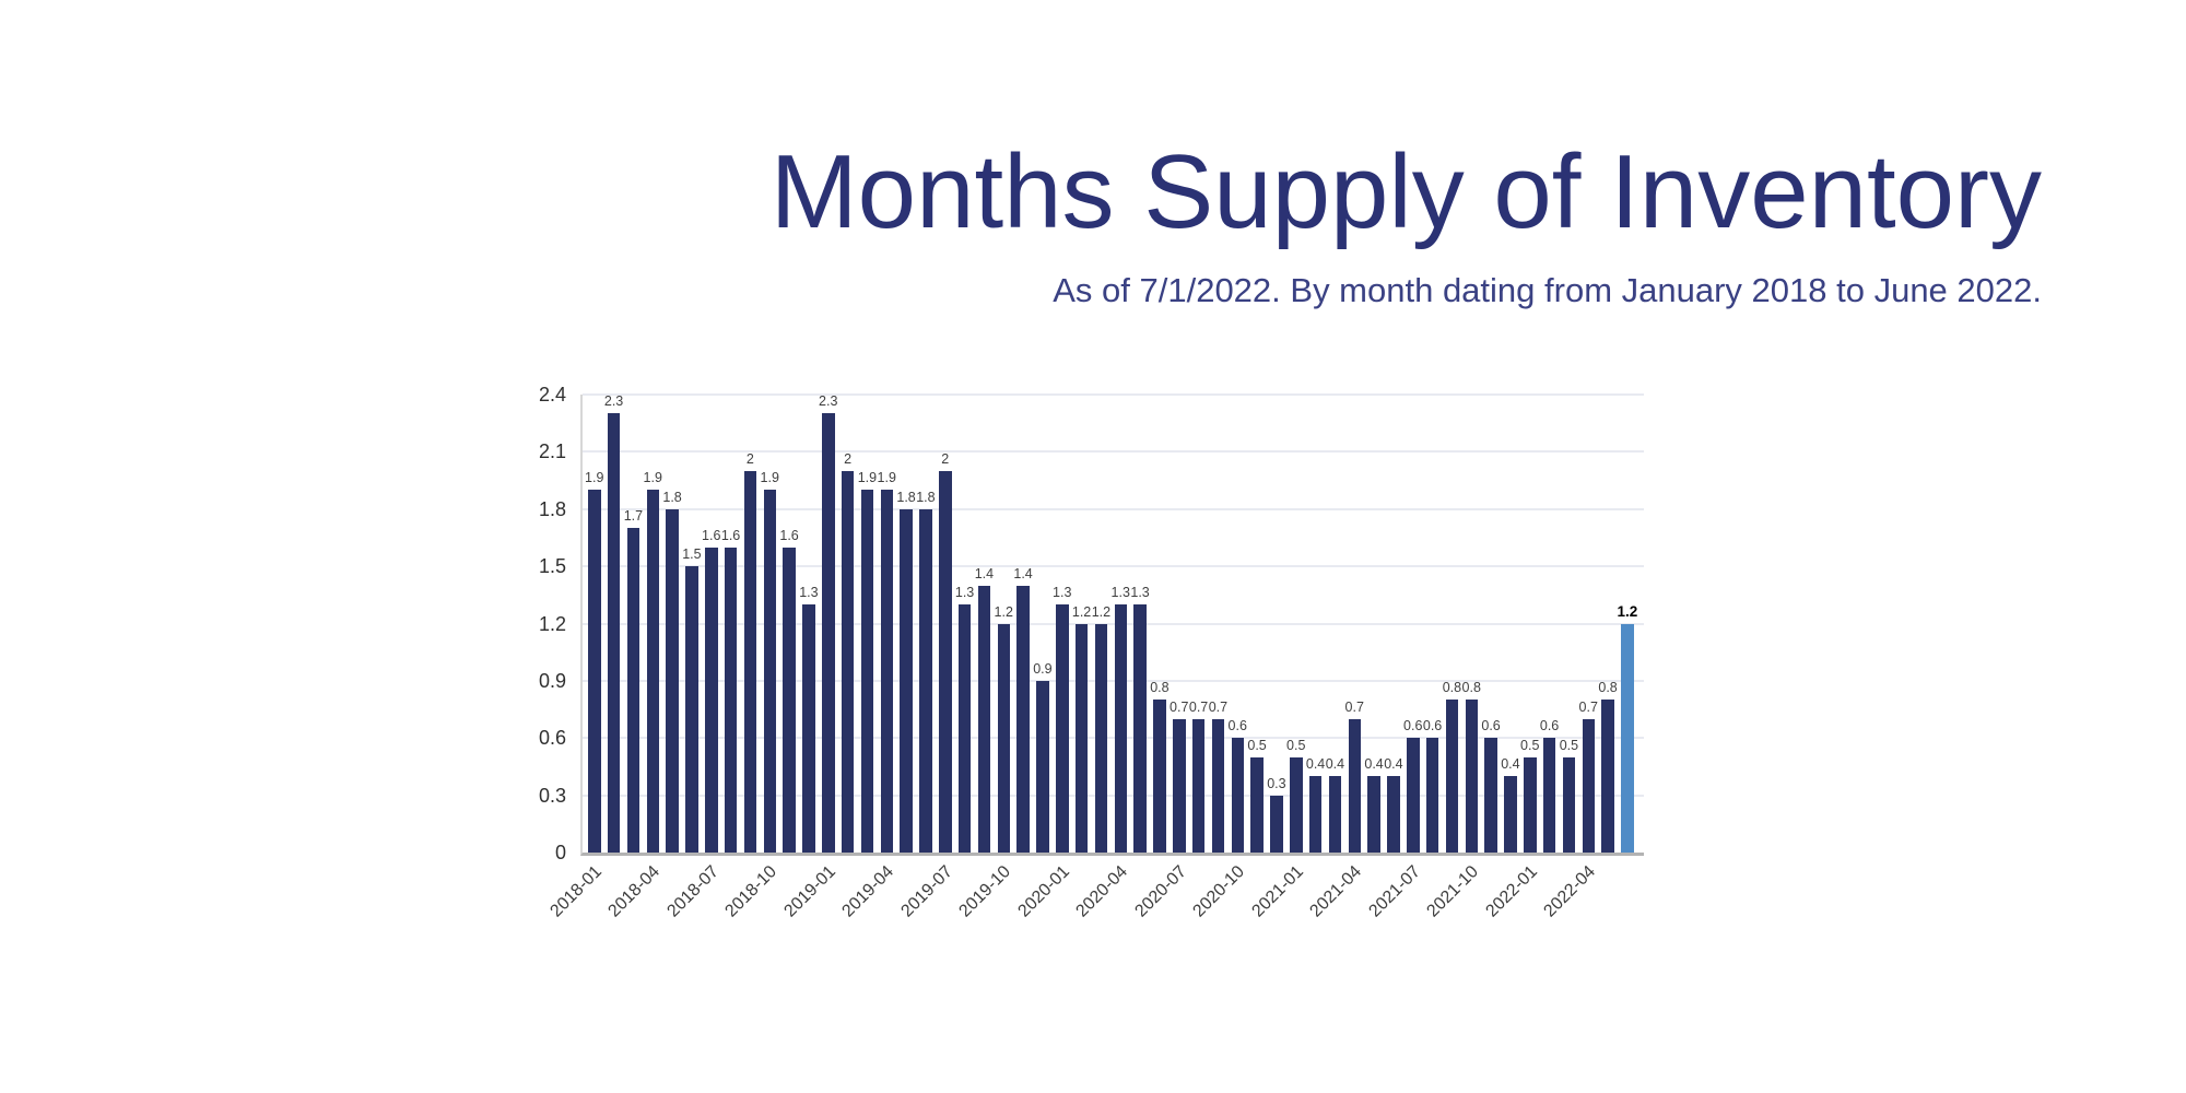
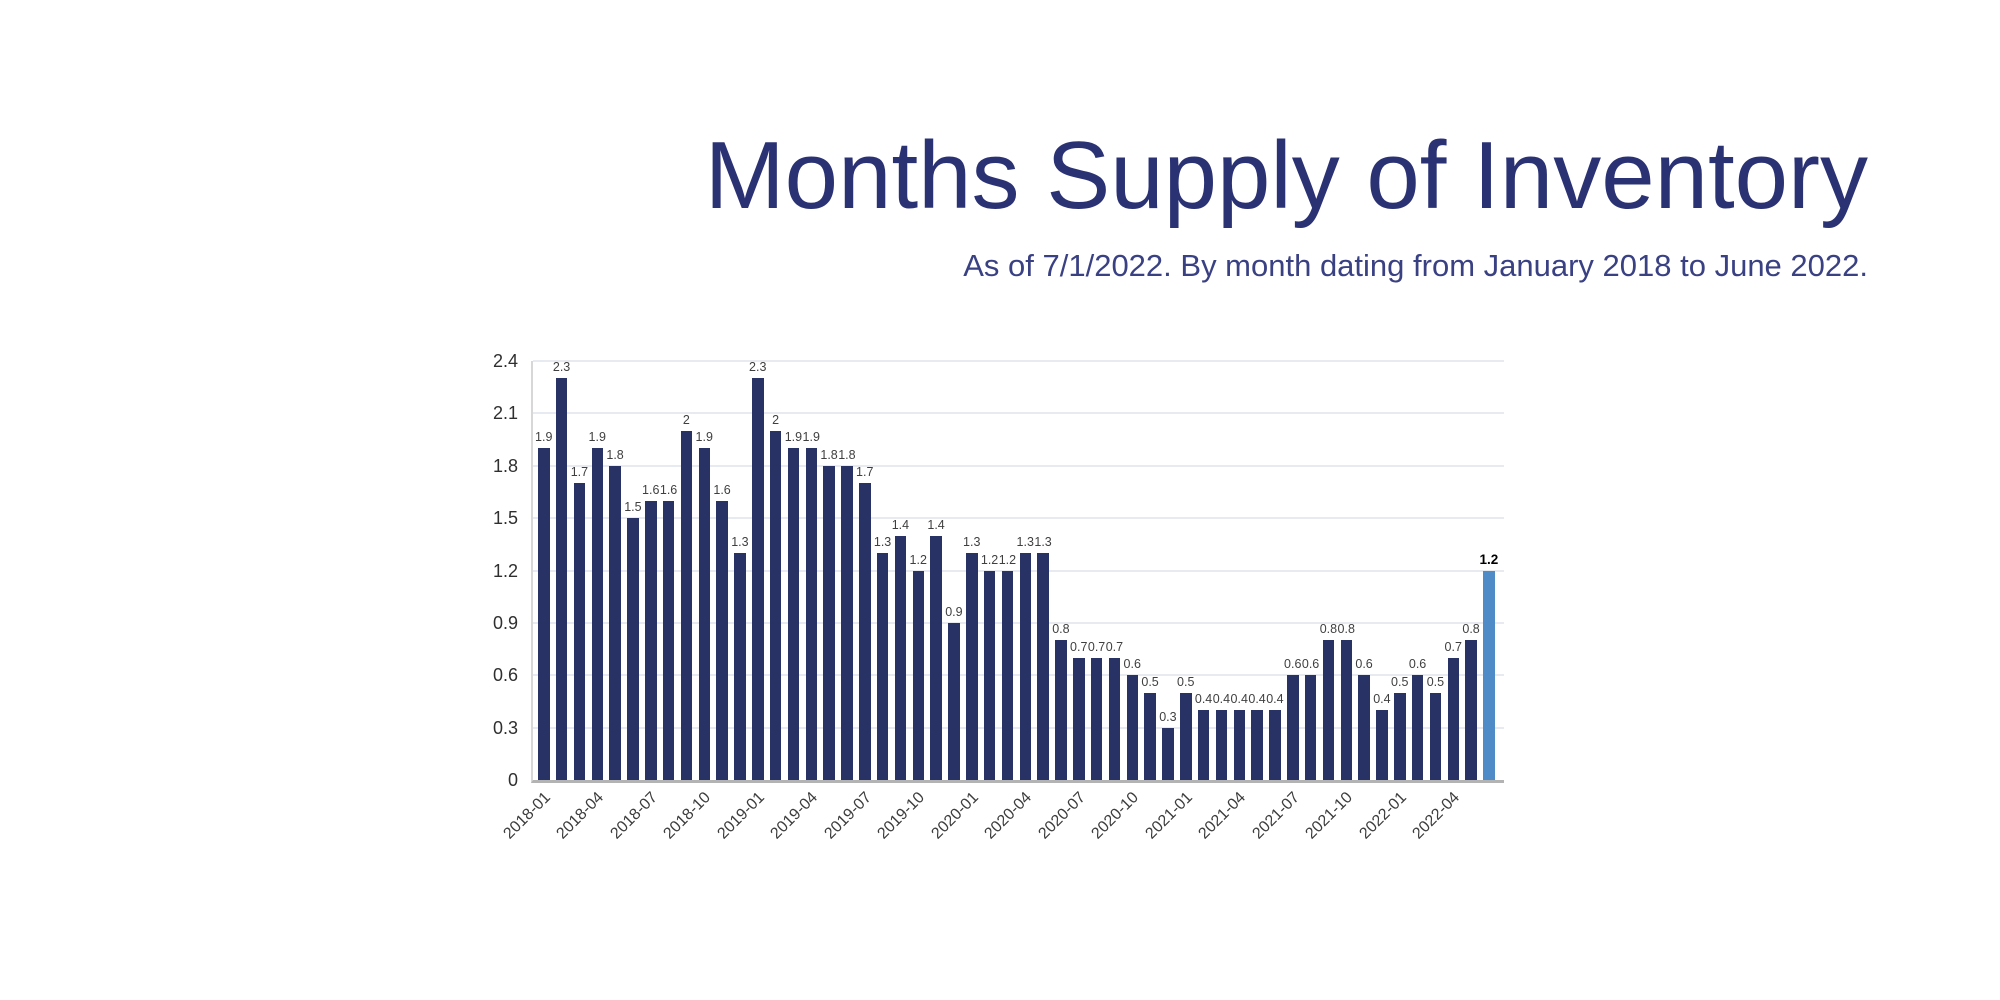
2019-07: 2 -> 1.7
2021-04: 0.7 -> 0.4
